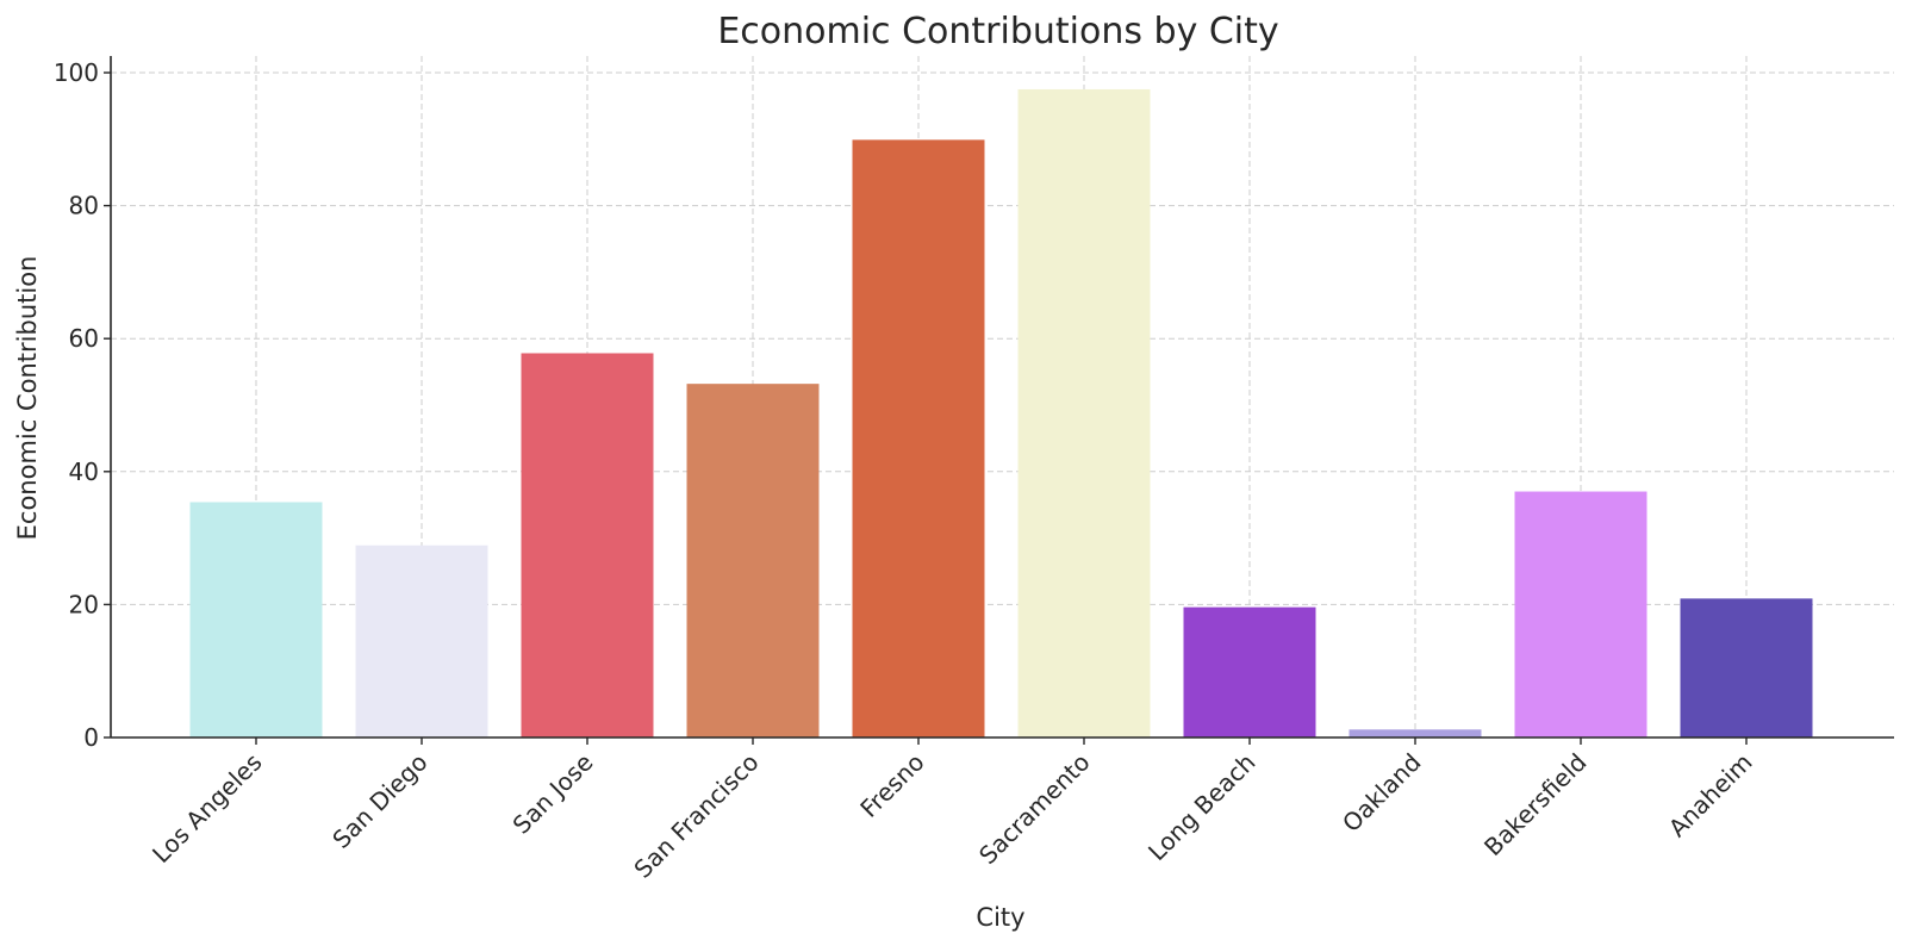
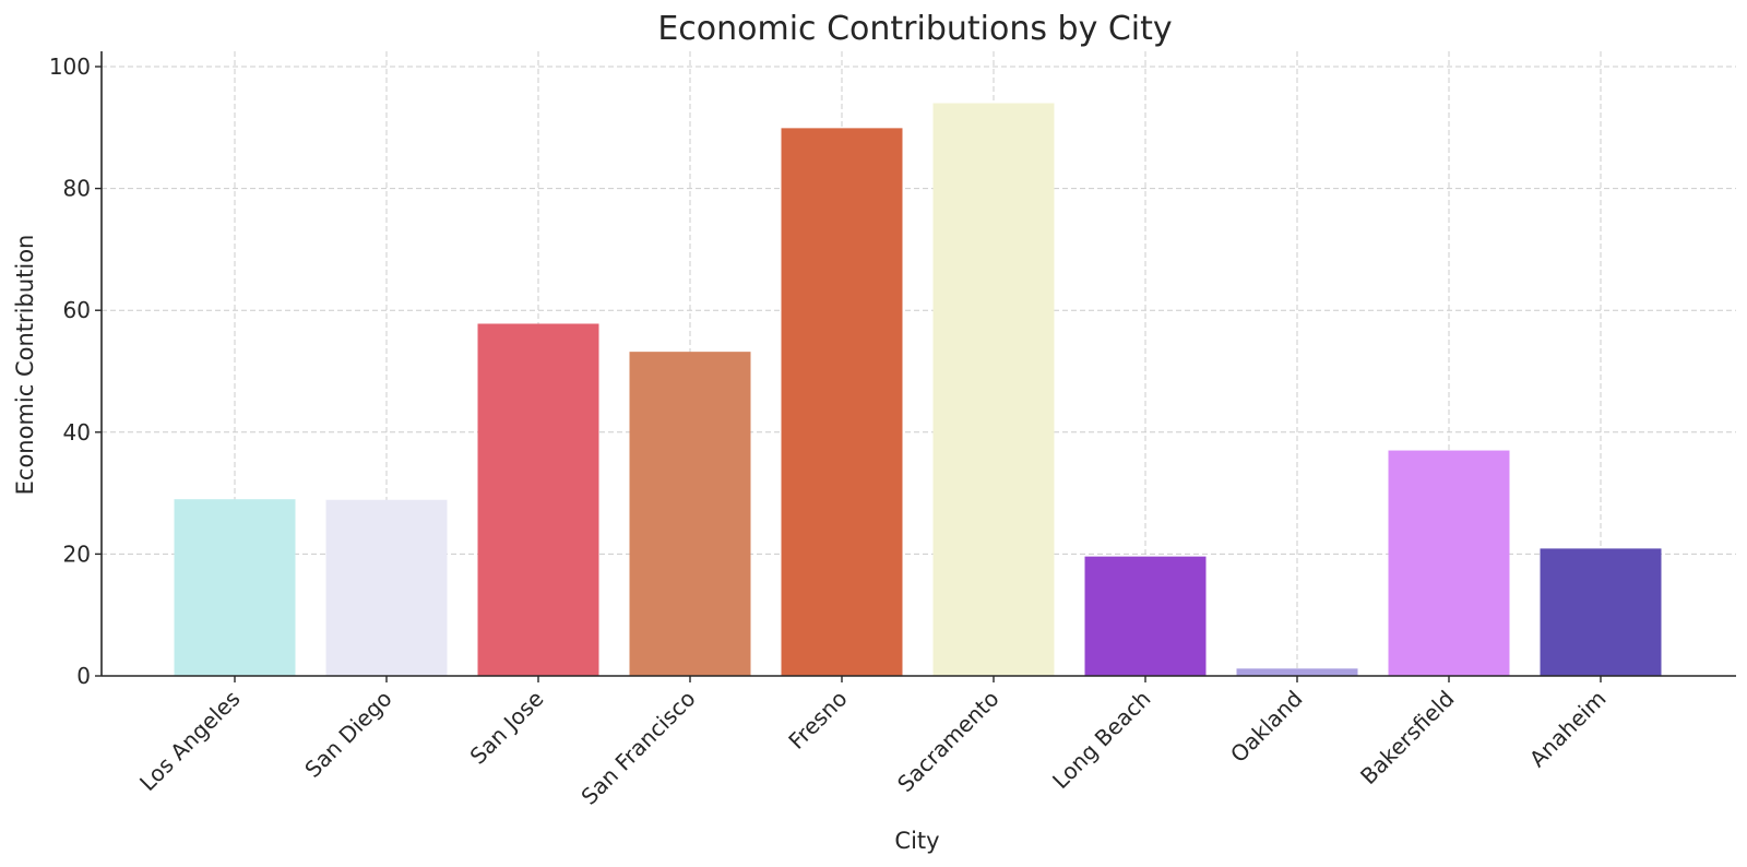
Los Angeles: 35 -> 29
Sacramento: 98 -> 94
